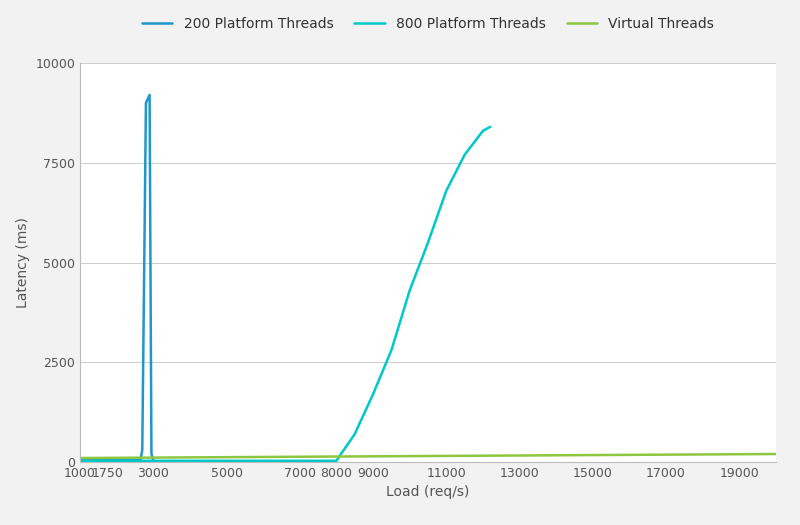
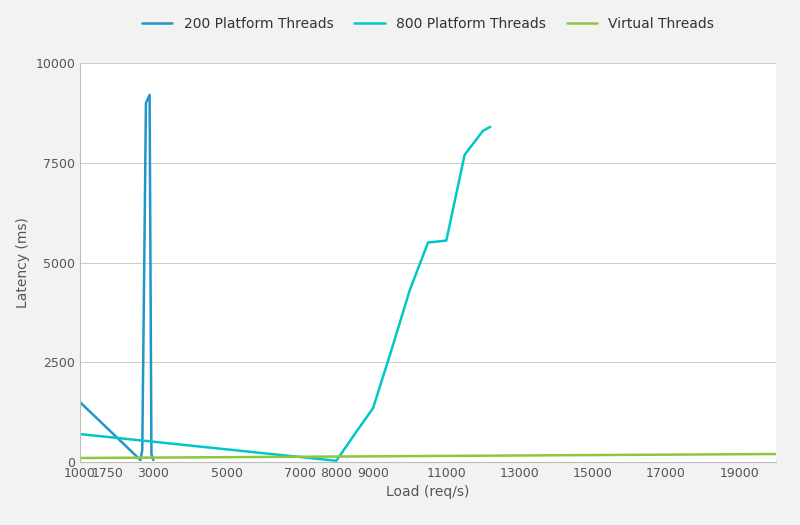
200 Platform Threads/1000: 50 -> 1500
800 Platform Threads/1000: 30 -> 700
800 Platform Threads/9000: 1700 -> 1350
800 Platform Threads/11000: 6800 -> 5550
